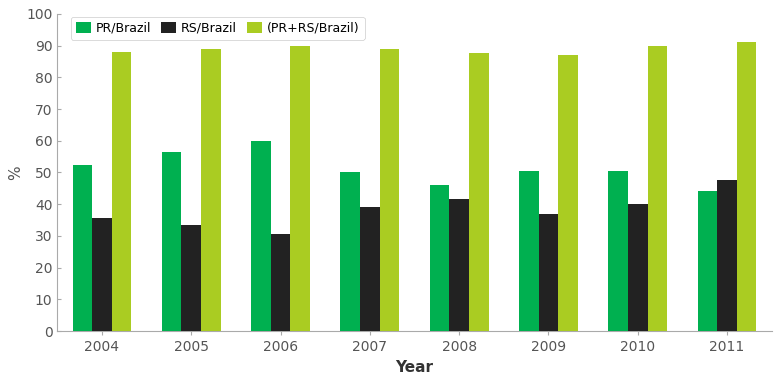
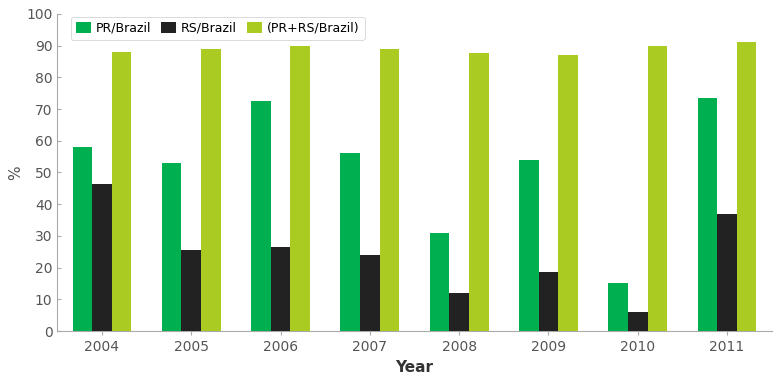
PR/Brazil/2004: 52.5 -> 58.0
RS/Brazil/2004: 35.5 -> 46.5
PR/Brazil/2005: 56.5 -> 53.0
RS/Brazil/2005: 33.5 -> 25.5
PR/Brazil/2006: 60.0 -> 72.5
RS/Brazil/2006: 30.5 -> 26.5
PR/Brazil/2007: 50.0 -> 56.0
RS/Brazil/2007: 39.0 -> 24.0
PR/Brazil/2008: 46.0 -> 31.0
RS/Brazil/2008: 41.5 -> 12.0
PR/Brazil/2009: 50.5 -> 54.0
RS/Brazil/2009: 37.0 -> 18.5
PR/Brazil/2010: 50.5 -> 15.0
RS/Brazil/2010: 40.0 -> 6.0
PR/Brazil/2011: 44.0 -> 73.5
RS/Brazil/2011: 47.5 -> 37.0
